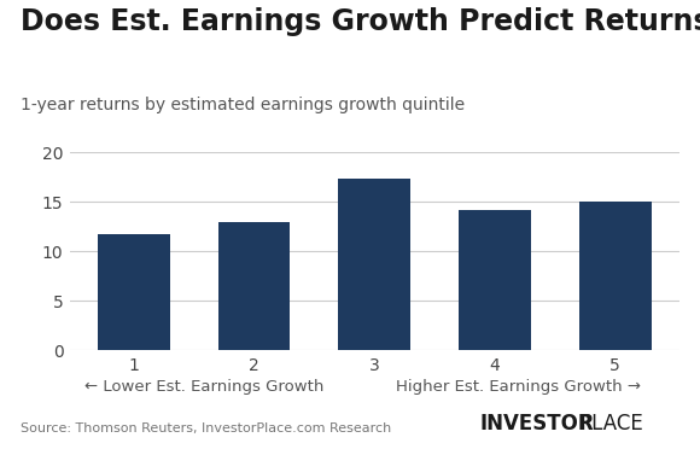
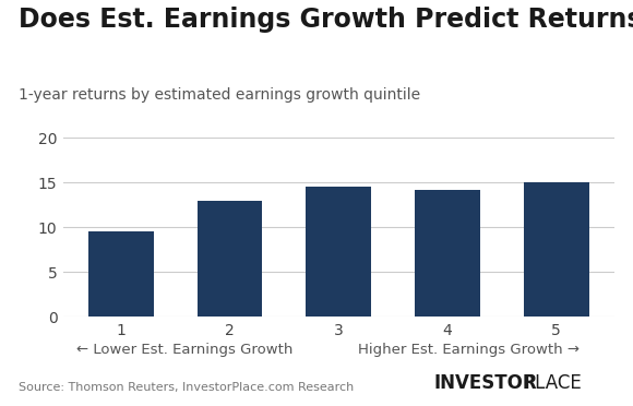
1: 11.8 -> 9.5
3: 17.4 -> 14.6
